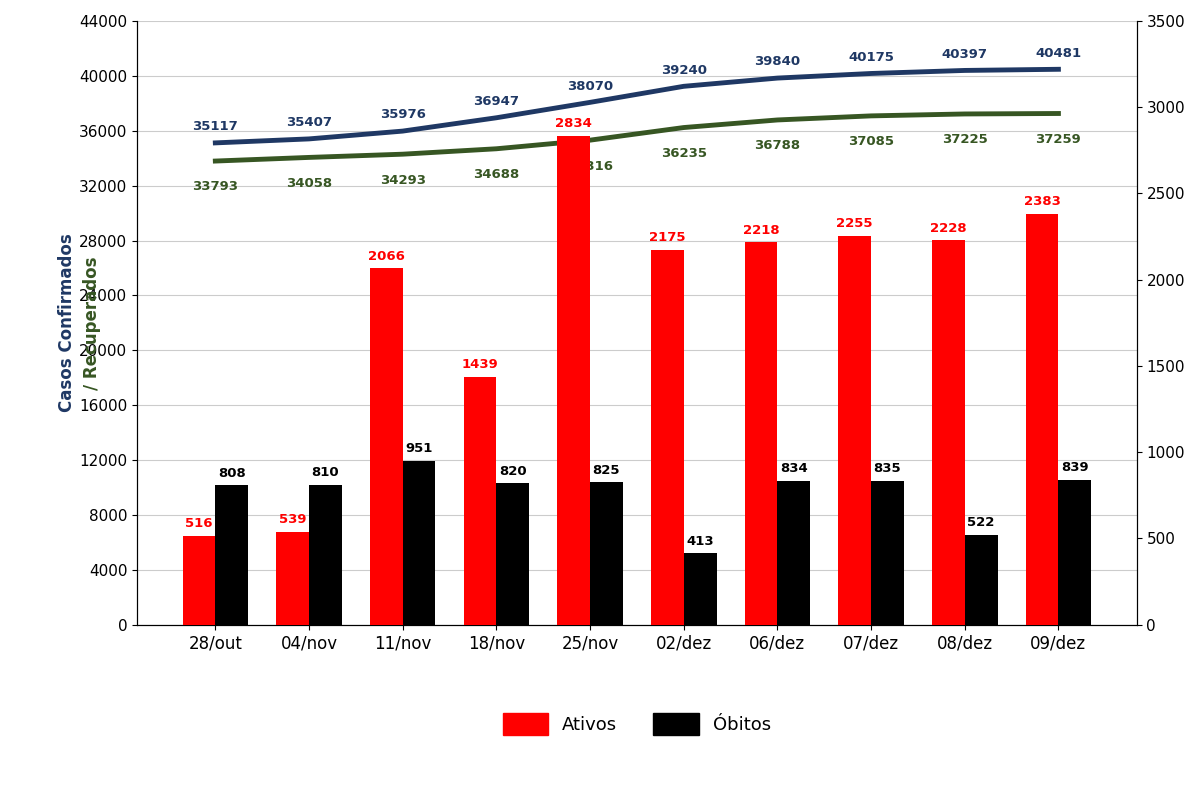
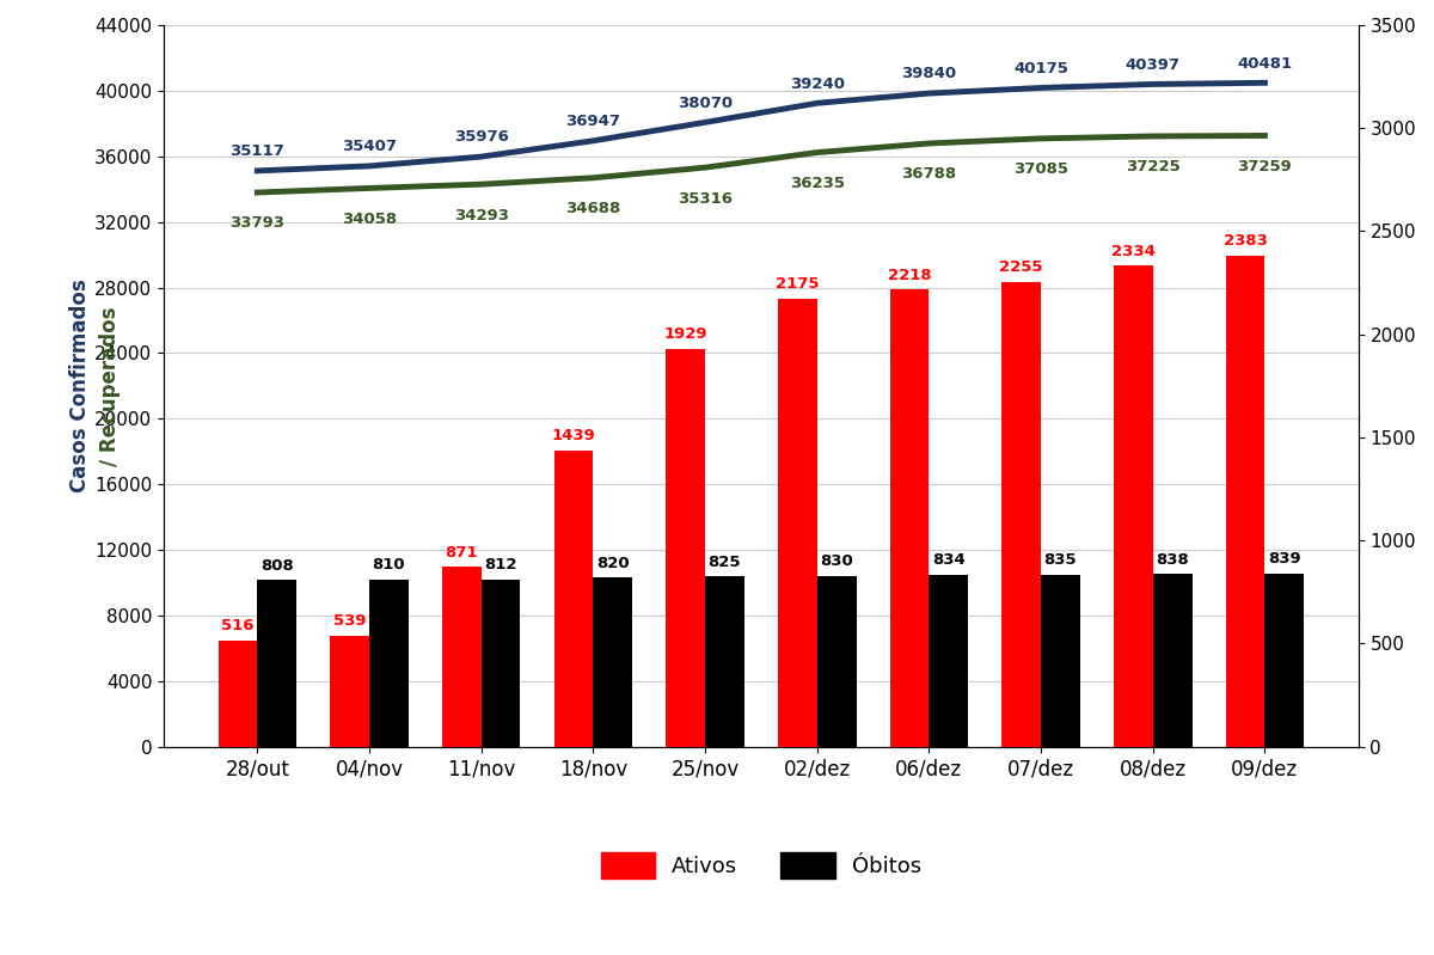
Ativos/11/nov: 2066 -> 871
Óbitos/11/nov: 951 -> 812
Ativos/25/nov: 2834 -> 1929
Óbitos/02/dez: 413 -> 830
Ativos/08/dez: 2228 -> 2334
Óbitos/08/dez: 522 -> 838
